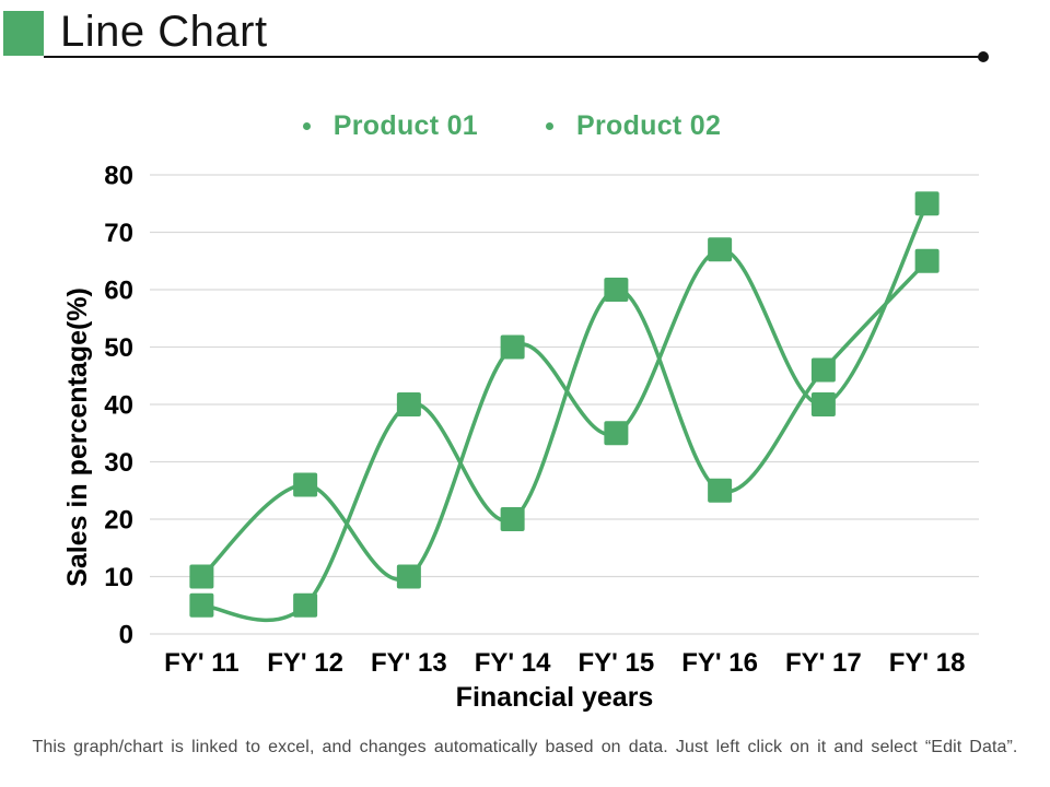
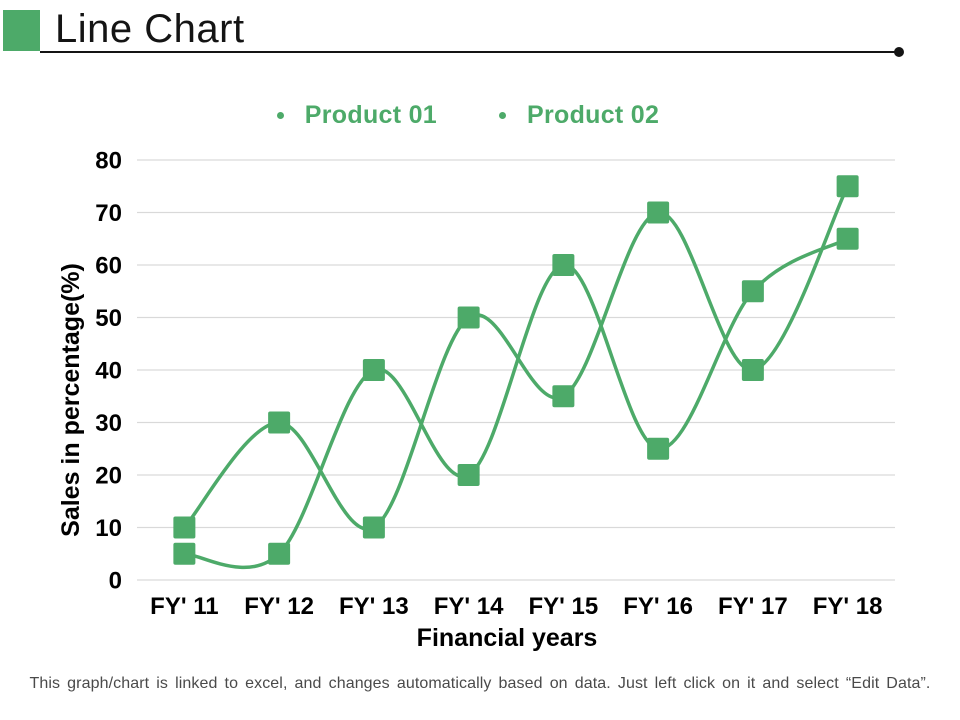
Product 01/FY' 12: 26 -> 30
Product 01/FY' 16: 67 -> 70
Product 02/FY' 17: 46 -> 55
